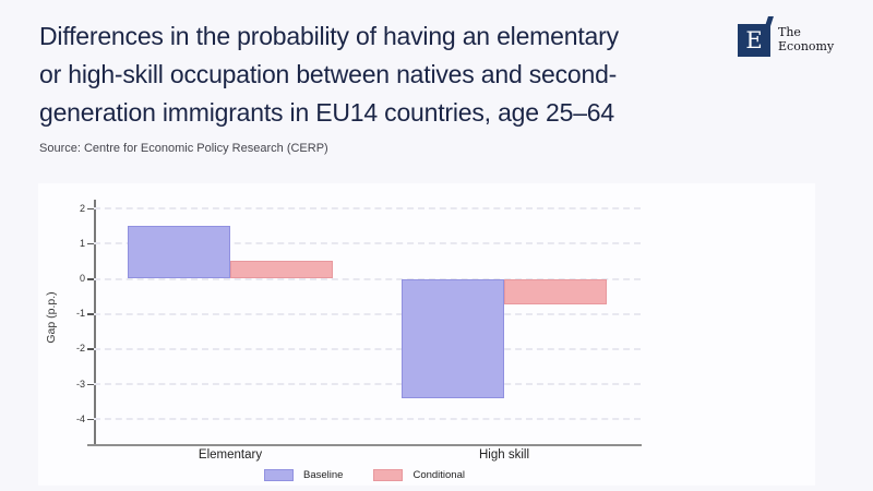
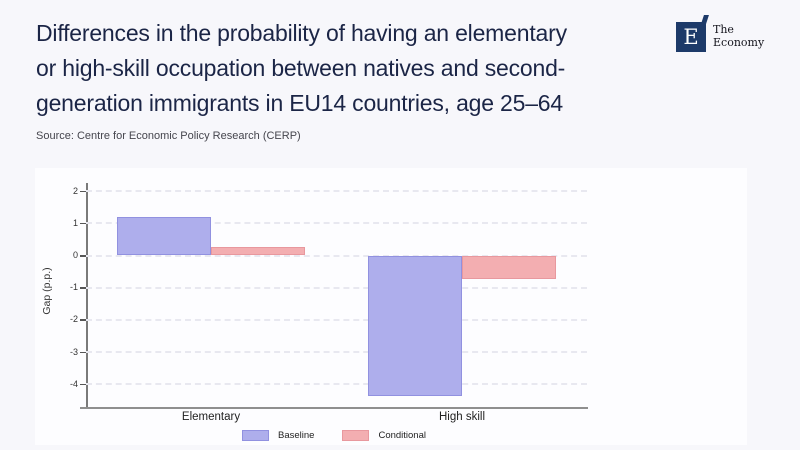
Baseline/Elementary: 1.5 -> 1.2
Conditional/Elementary: 0.5 -> 0.3
Baseline/High skill: -3.4 -> -4.3
